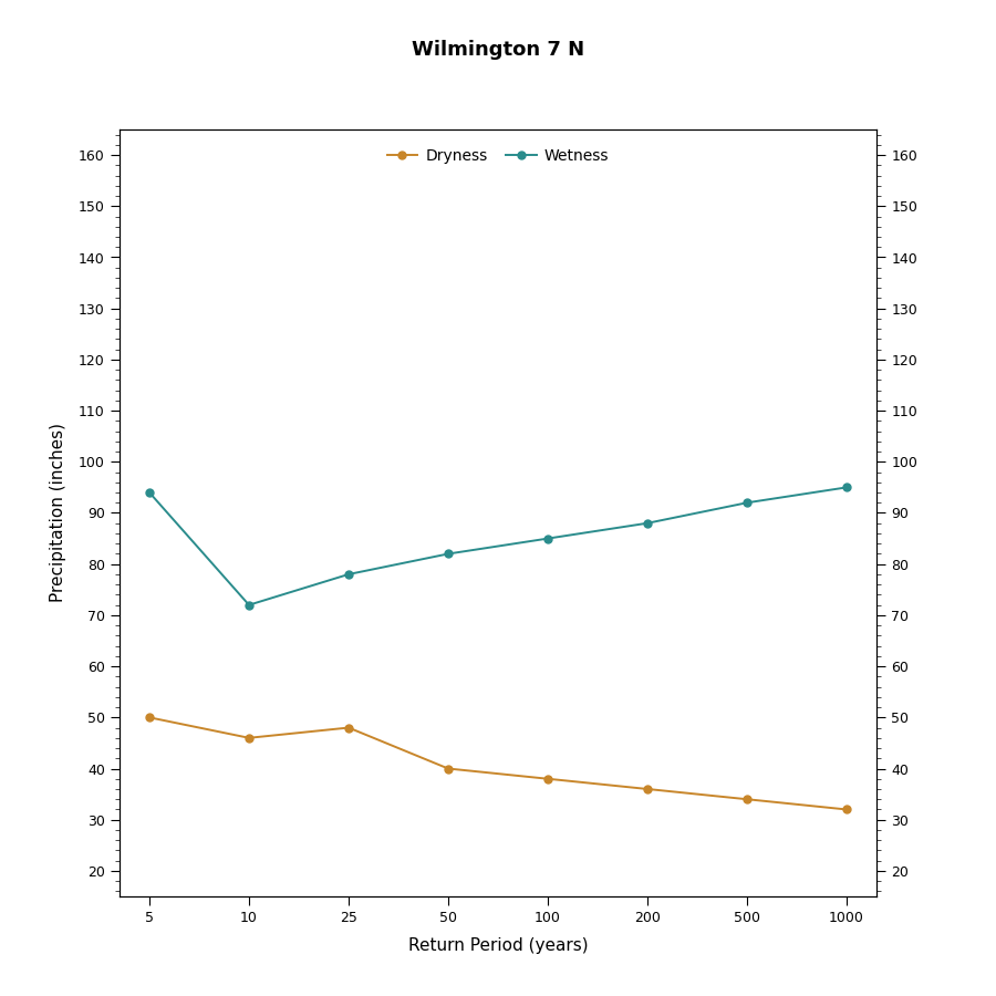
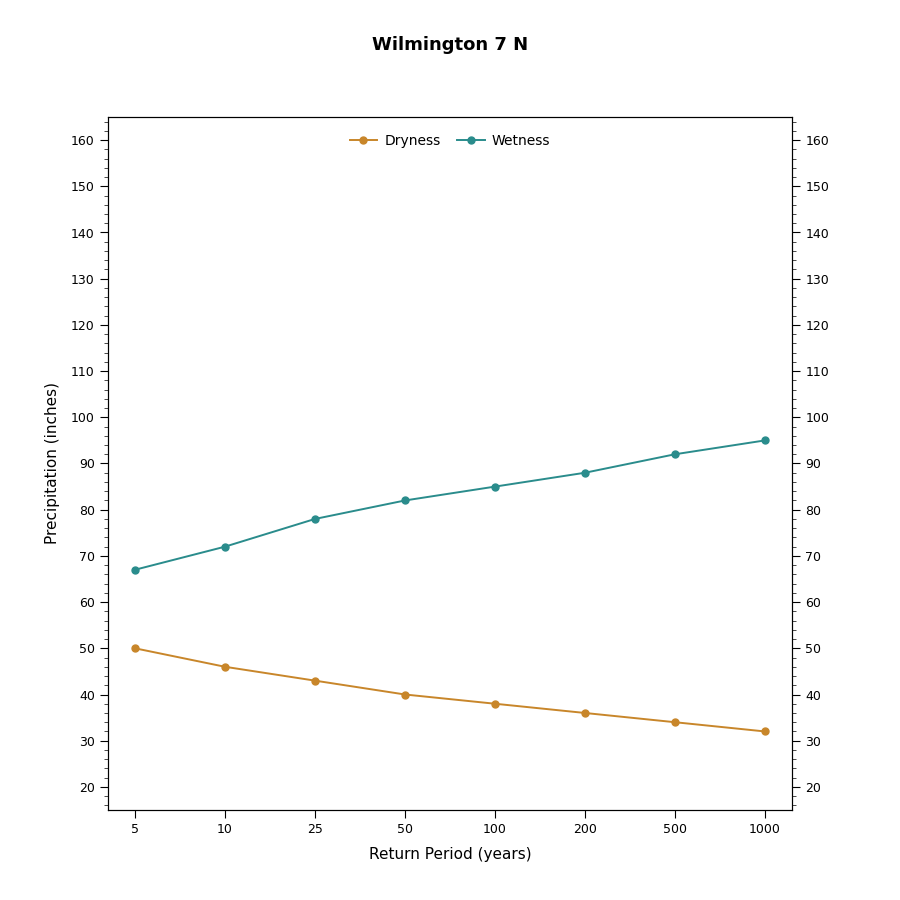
Wetness/5: 94 -> 67
Dryness/25: 48 -> 43
